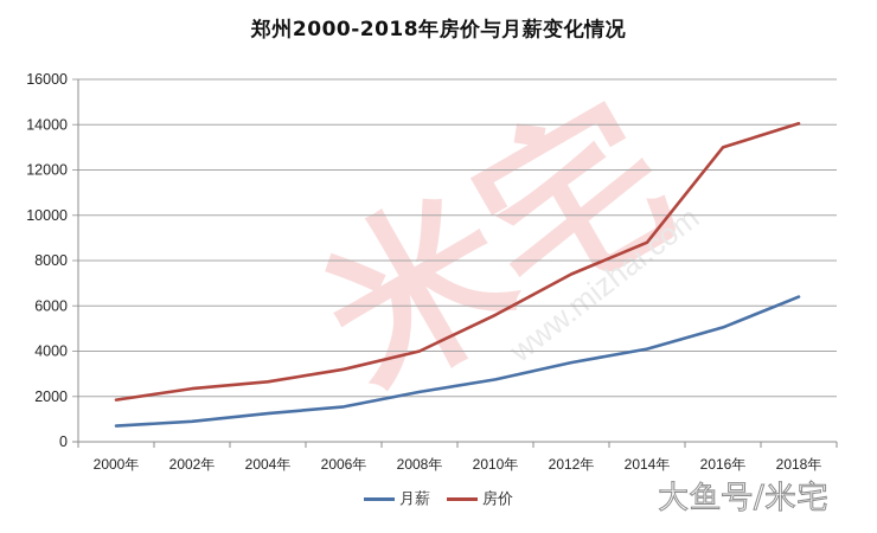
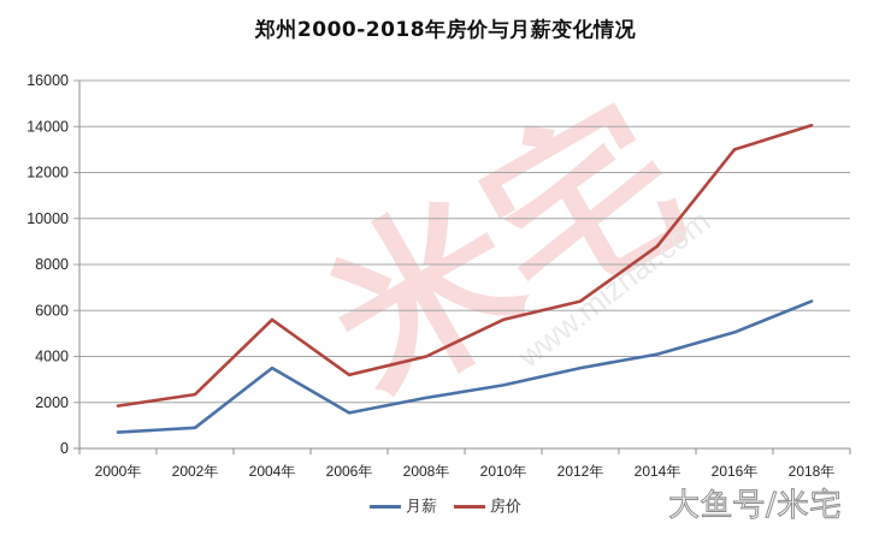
月薪/2004年: 1200 -> 3500
房价/2004年: 2600 -> 5600
房价/2012年: 7400 -> 6400
